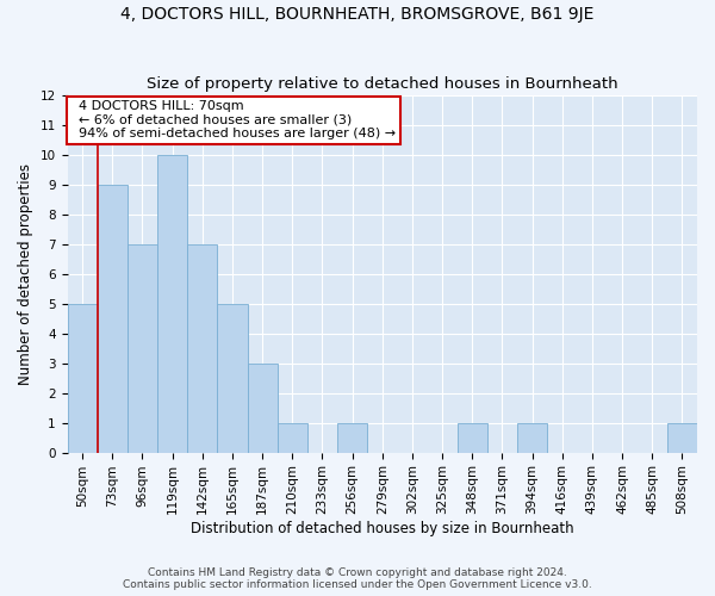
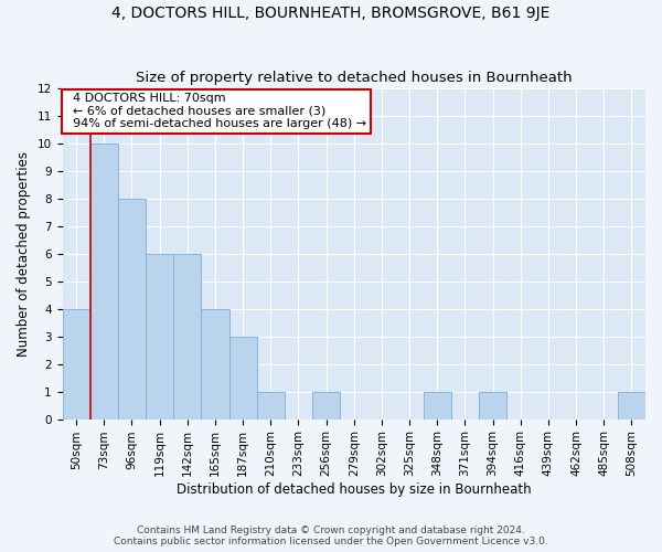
50sqm: 5 -> 4
73sqm: 9 -> 10
96sqm: 7 -> 8
119sqm: 10 -> 6
142sqm: 7 -> 6
165sqm: 5 -> 4
